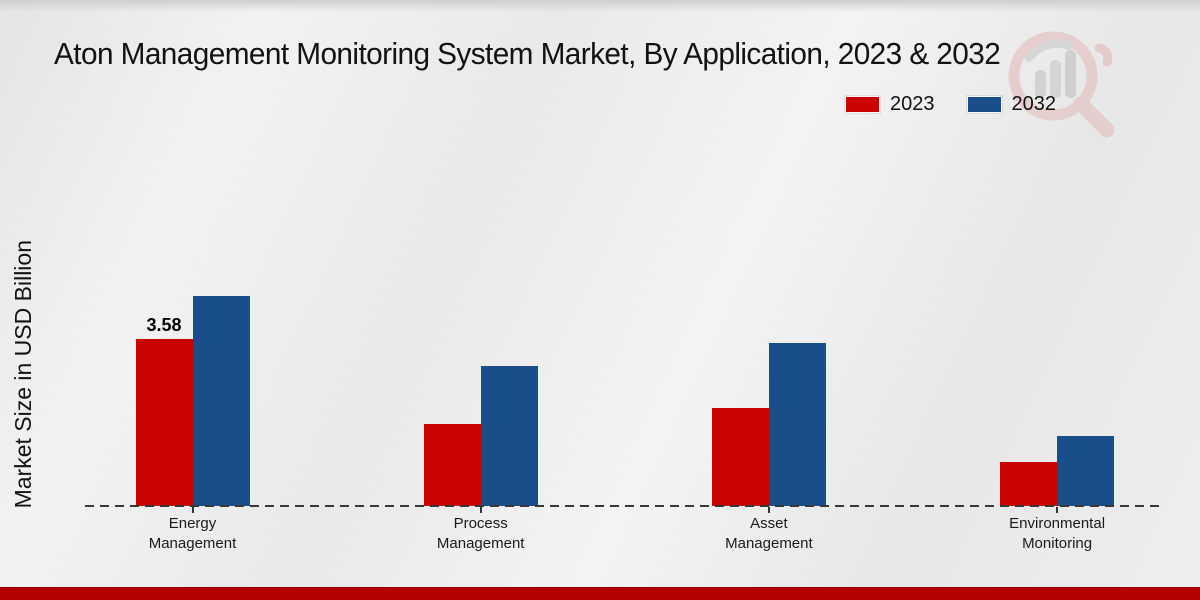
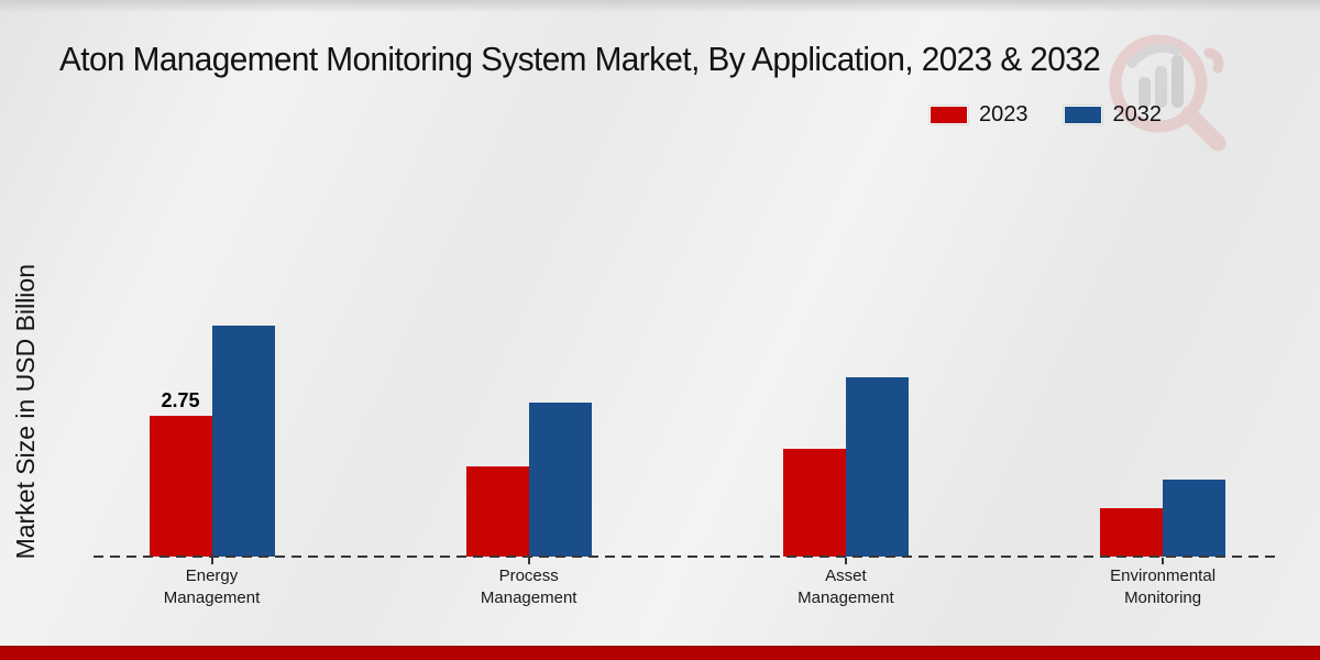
2023/Energy Management: 3.58 -> 2.75
